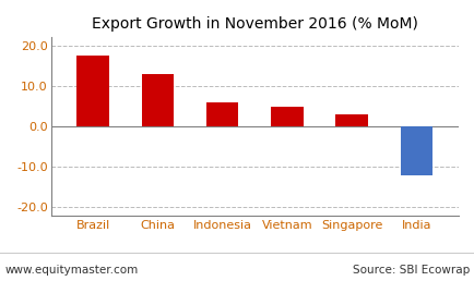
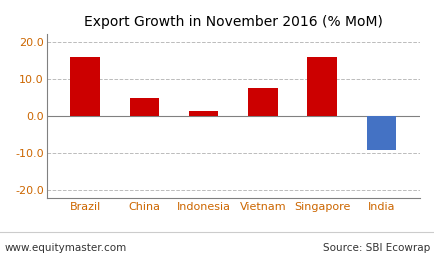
Brazil: 17.5 -> 16.0
China: 13.0 -> 5.0
Indonesia: 6.0 -> 1.5
Vietnam: 5.0 -> 7.5
Singapore: 3.0 -> 16.0
India: -12.0 -> -9.0
